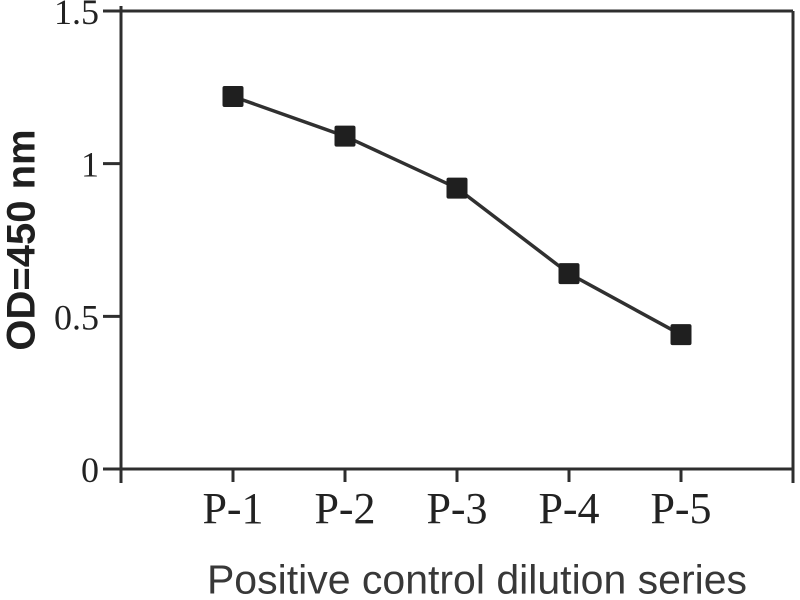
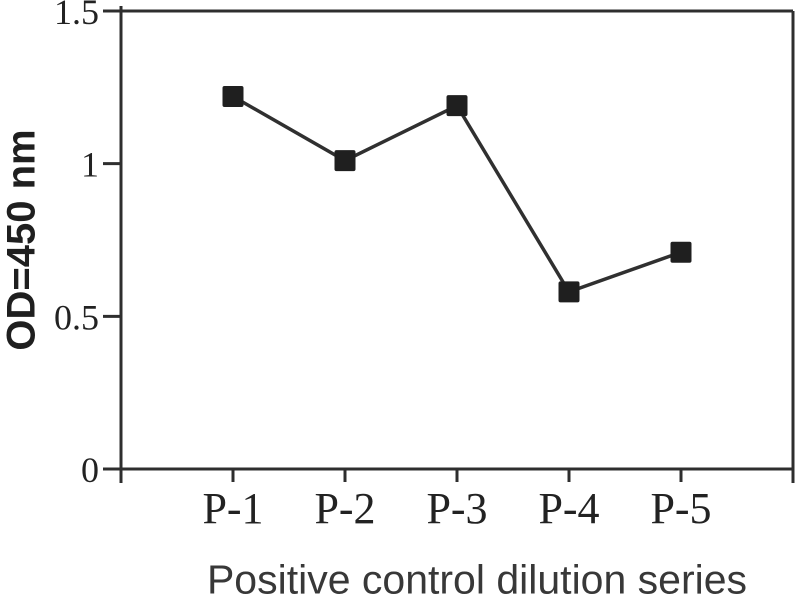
P-2: 1.09 -> 1.01
P-3: 0.92 -> 1.19
P-4: 0.64 -> 0.58
P-5: 0.44 -> 0.71
